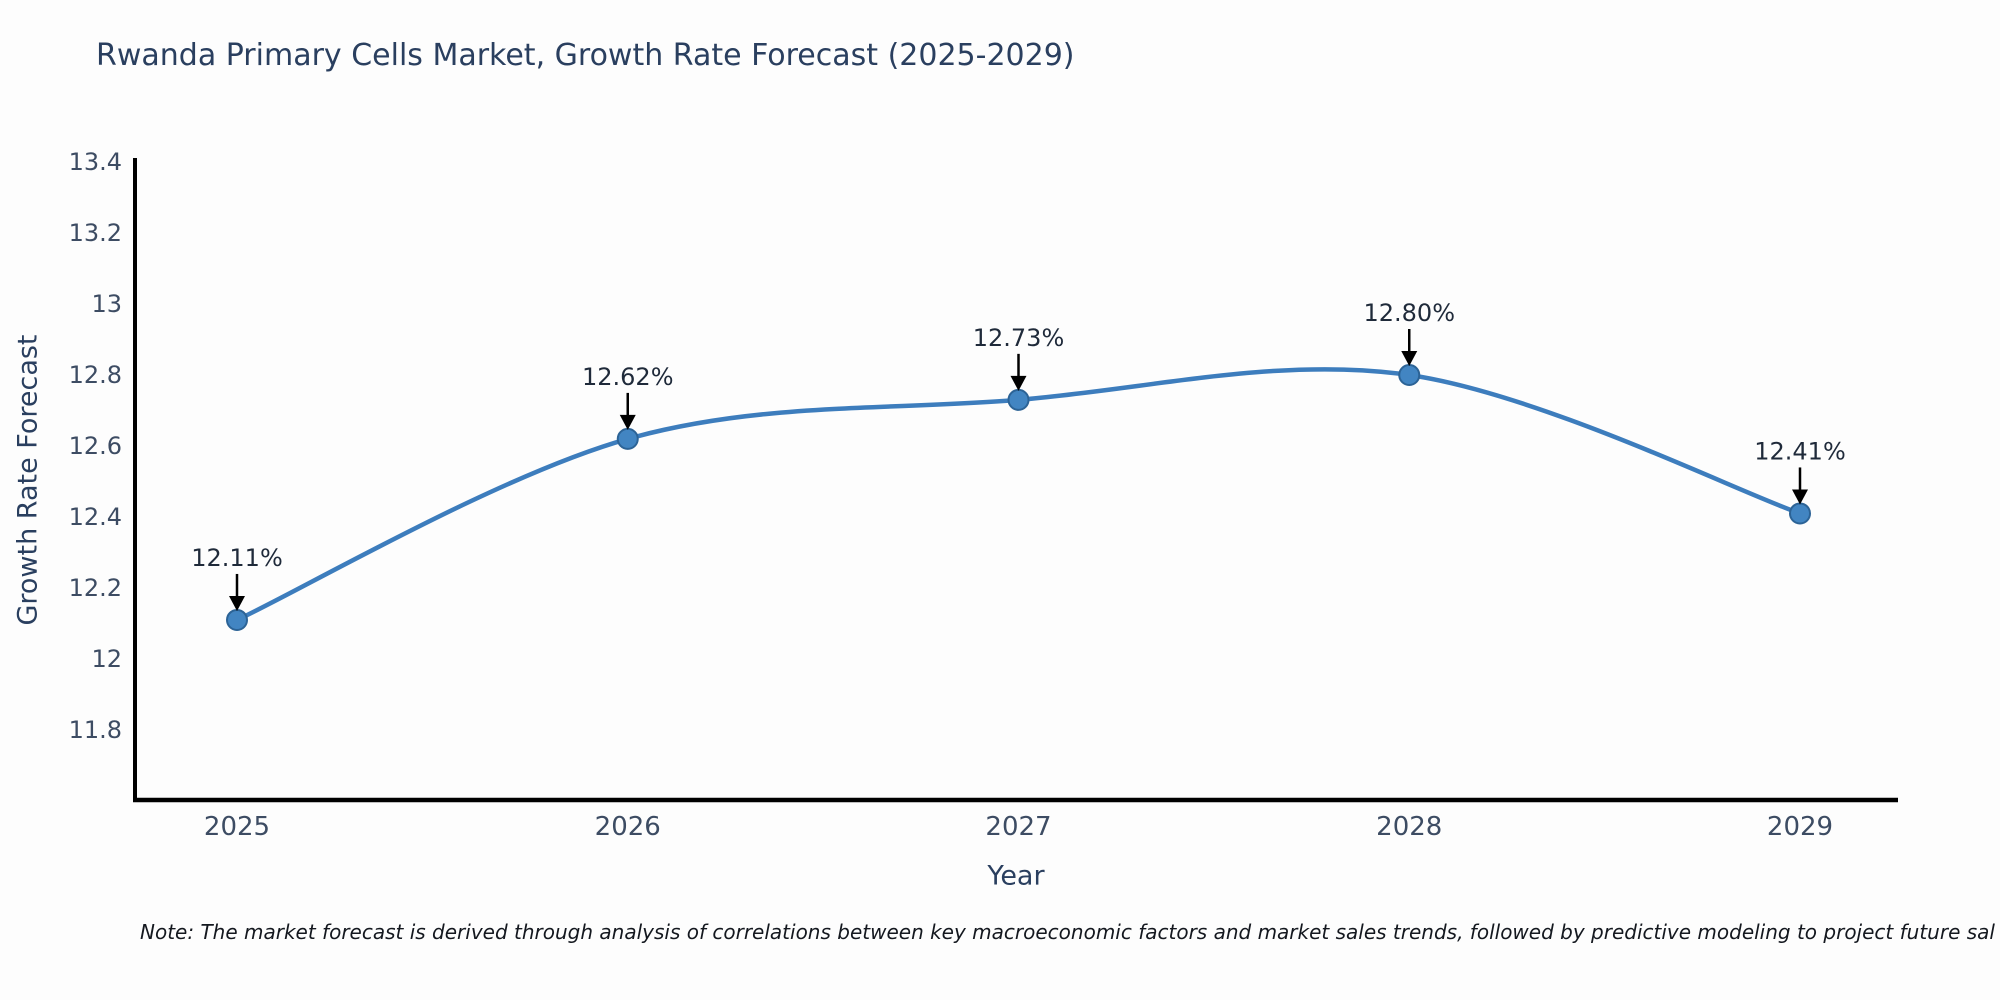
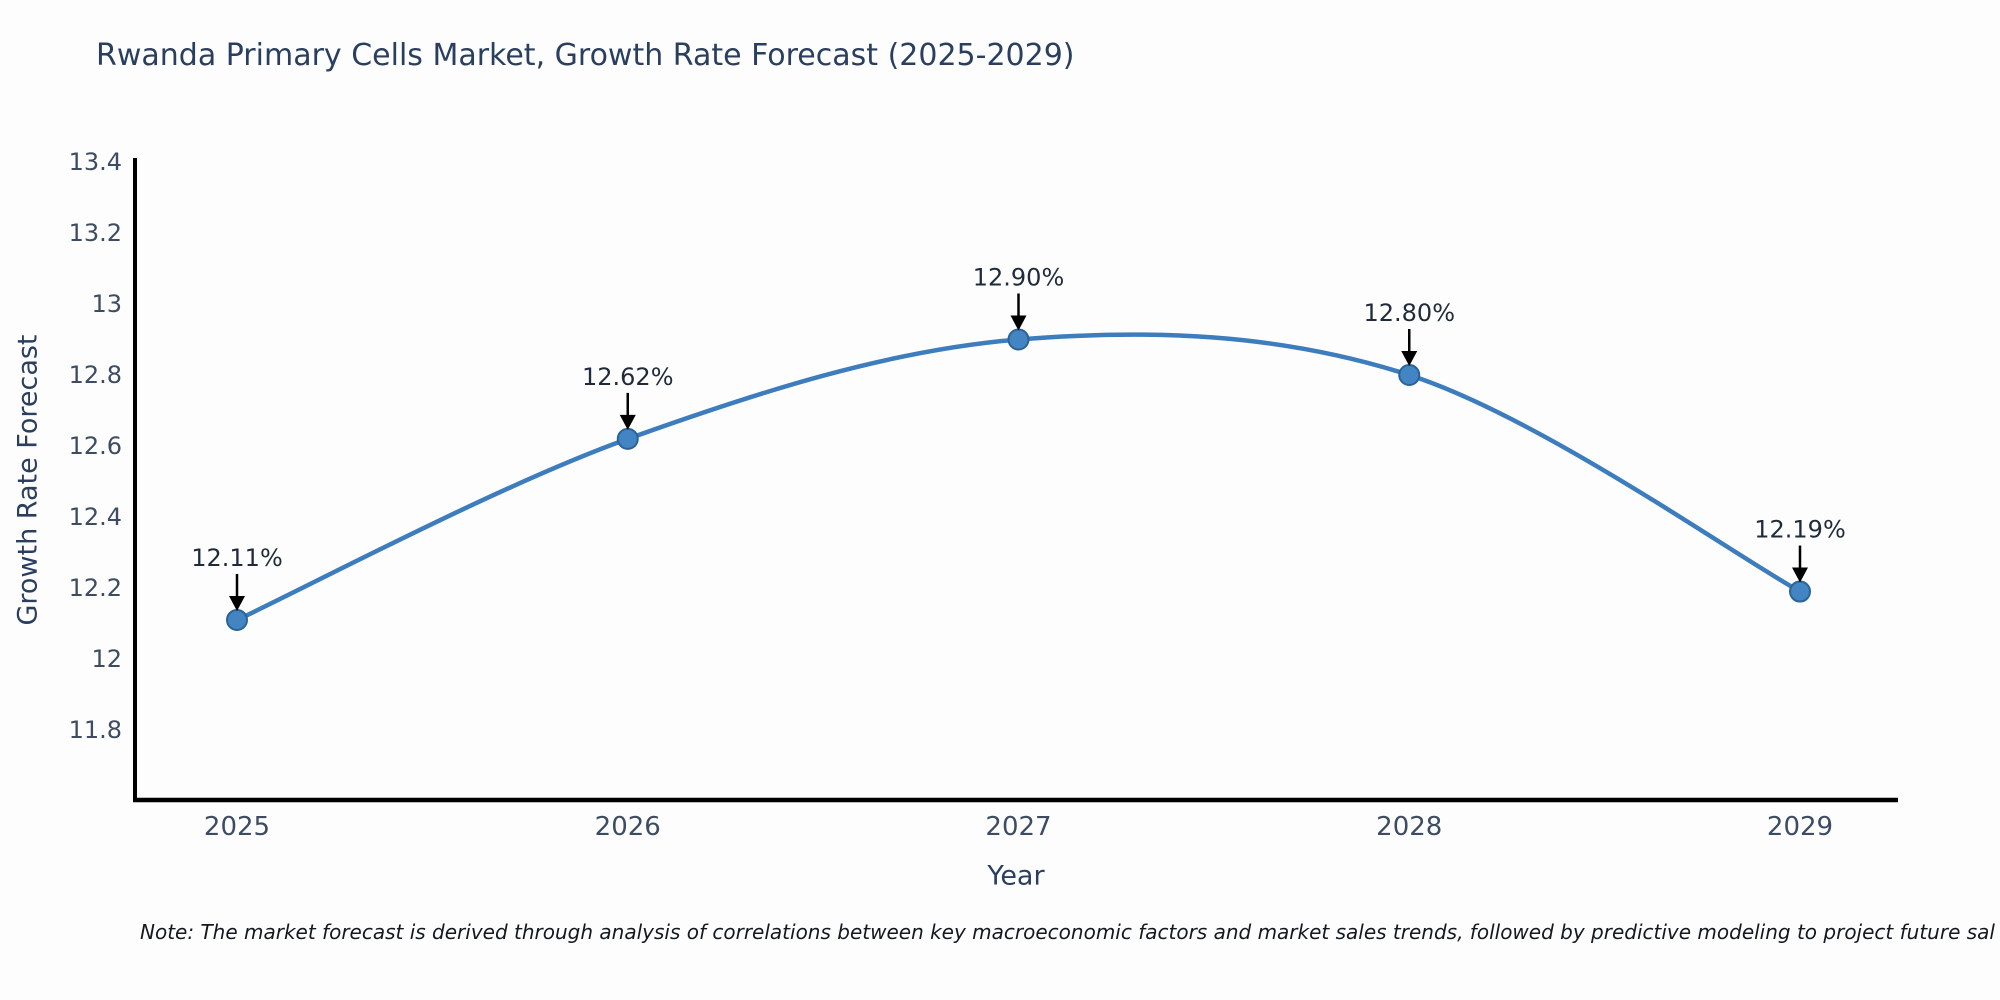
2027: 12.73% -> 12.90%
2029: 12.41% -> 12.19%
